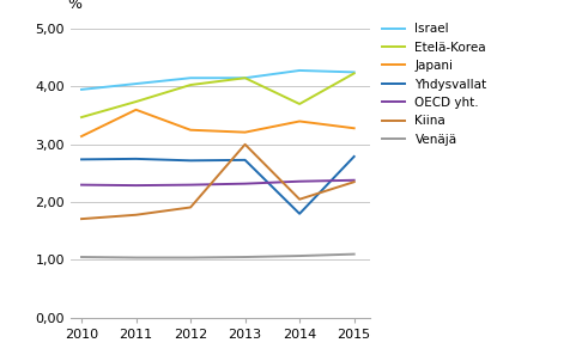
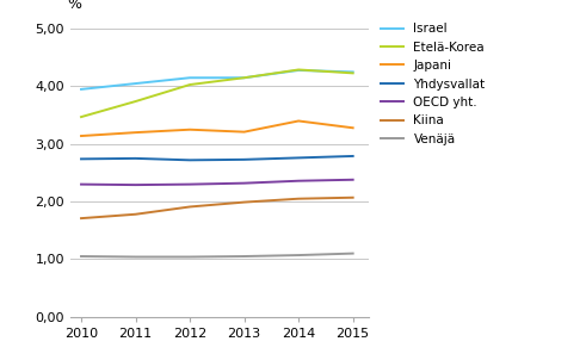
Japani/2011: 3,60 -> 3,20
Kiina/2013: 3,00 -> 1,99
Etelä-Korea/2014: 3,70 -> 4,29
Yhdysvallat/2014: 1,80 -> 2,76
Kiina/2015: 2,35 -> 2,07
